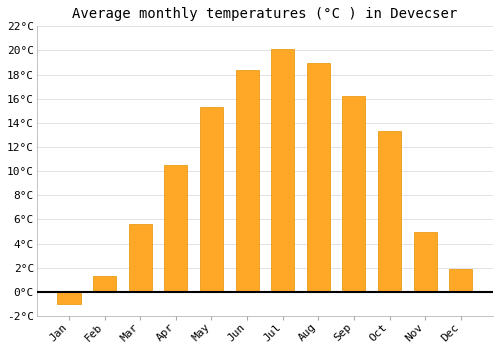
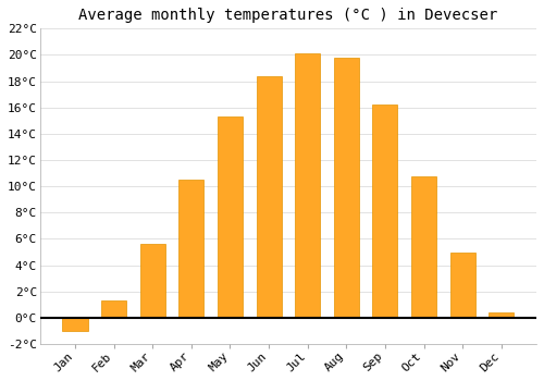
Aug: 19.0°C -> 19.8°C
Oct: 13.3°C -> 10.8°C
Dec: 1.9°C -> 0.4°C
